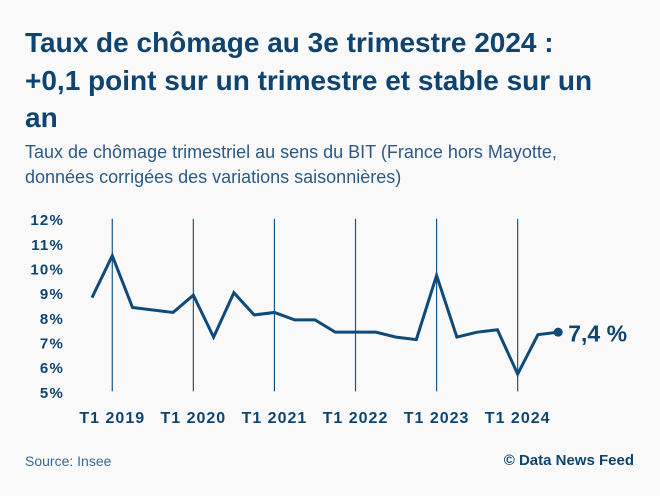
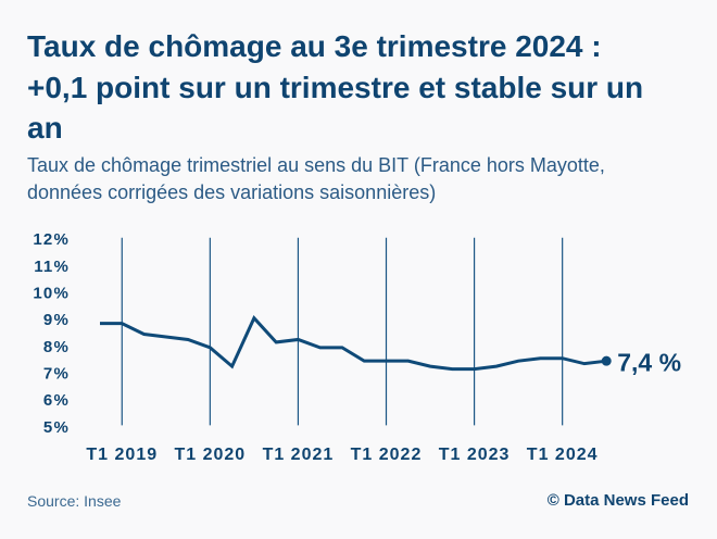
T1 2019: 10.5% -> 8.8%
T1 2020: 8.9% -> 7.9%
T1 2023: 9.7% -> 7.1%
T1 2024: 5.7% -> 7.5%
